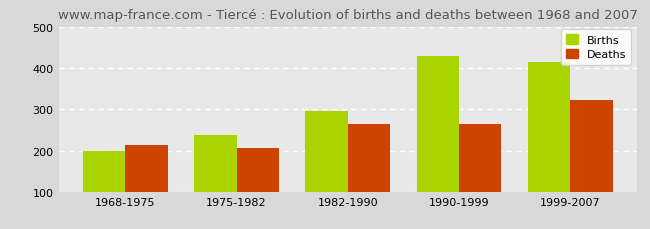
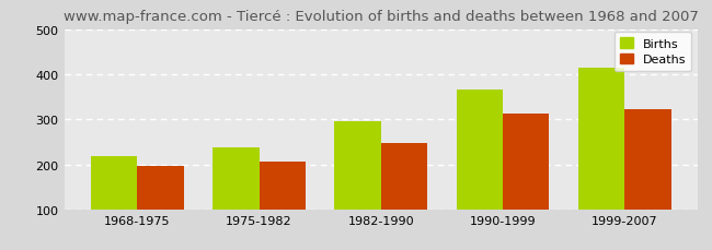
Births/1968-1975: 200 -> 218
Deaths/1968-1975: 215 -> 196
Deaths/1982-1990: 265 -> 249
Births/1990-1999: 430 -> 365
Deaths/1990-1999: 265 -> 314
